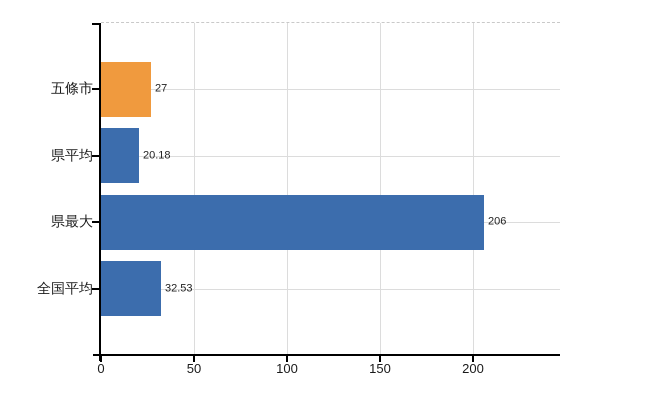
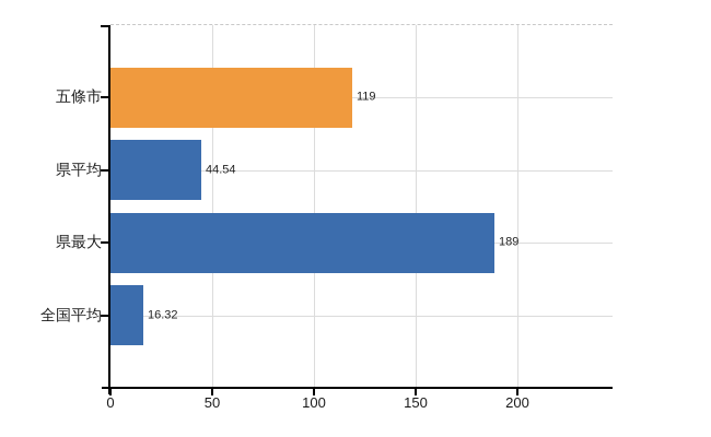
五條市: 27 -> 119
県平均: 20.18 -> 44.54
県最大: 206 -> 189
全国平均: 32.53 -> 16.32
